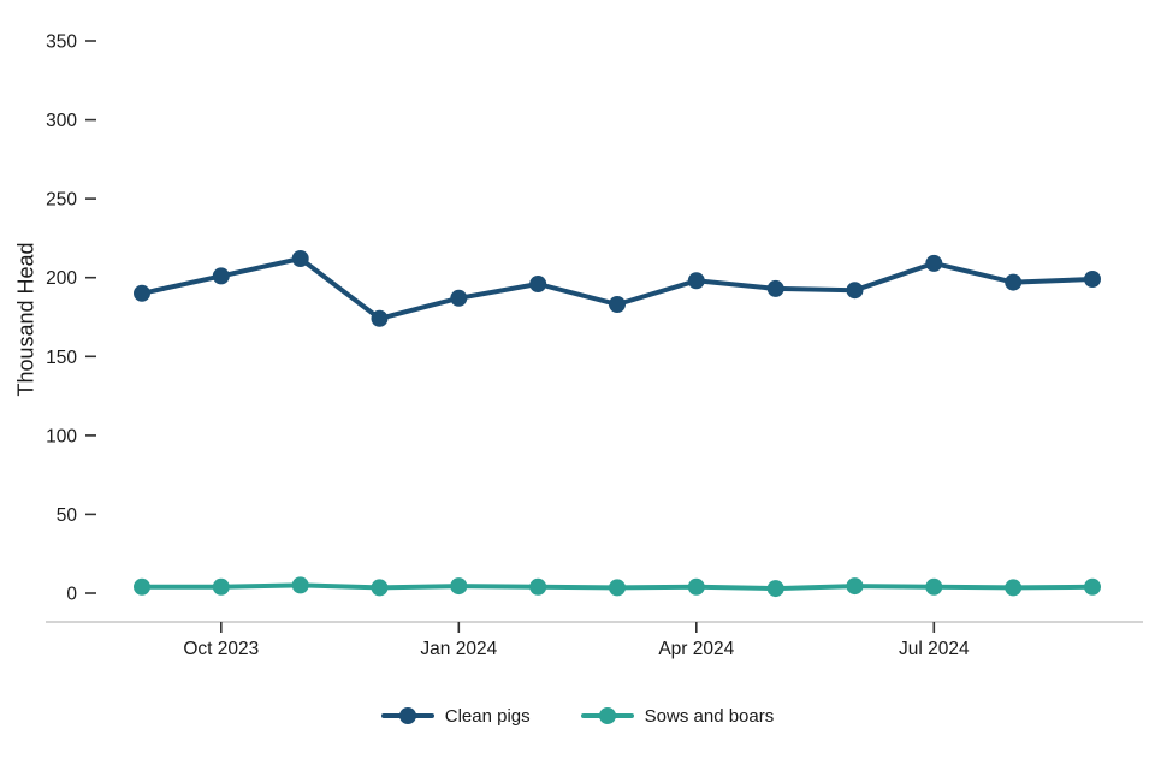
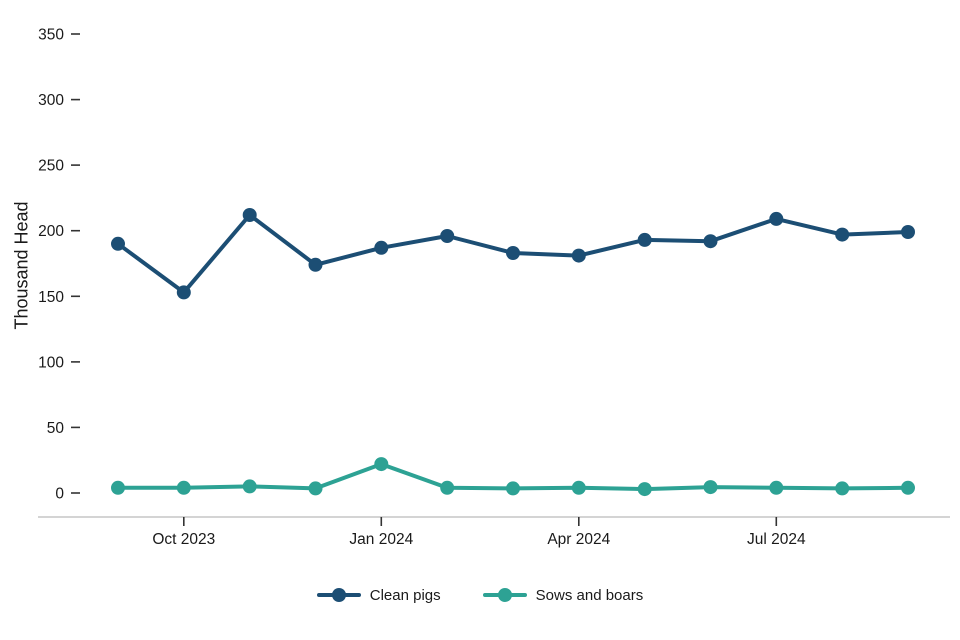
Clean pigs/Oct 2023: 201 -> 153
Sows and boars/Jan 2024: 4 -> 22
Clean pigs/Apr 2024: 198 -> 181
